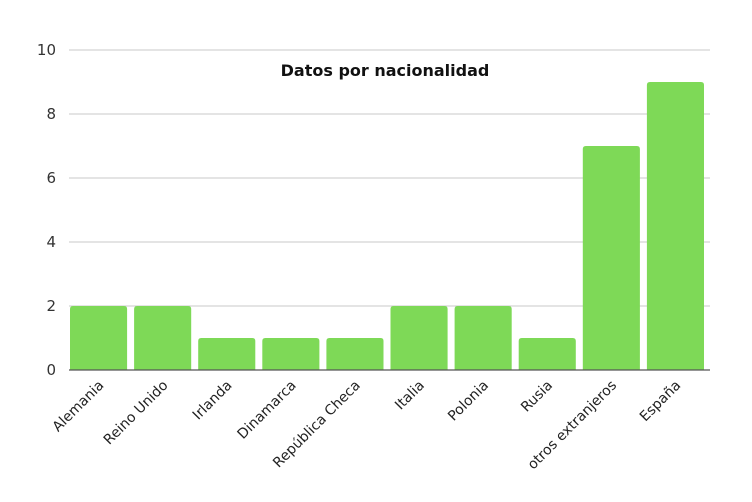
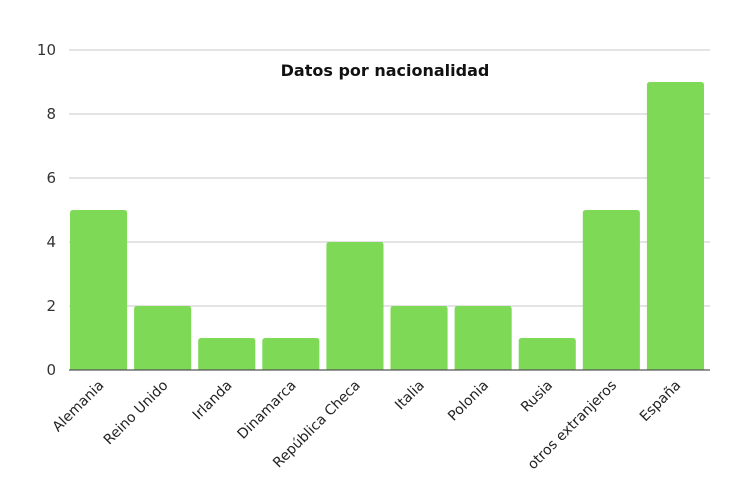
Alemania: 2 -> 5
República Checa: 1 -> 4
otros extranjeros: 7 -> 5
